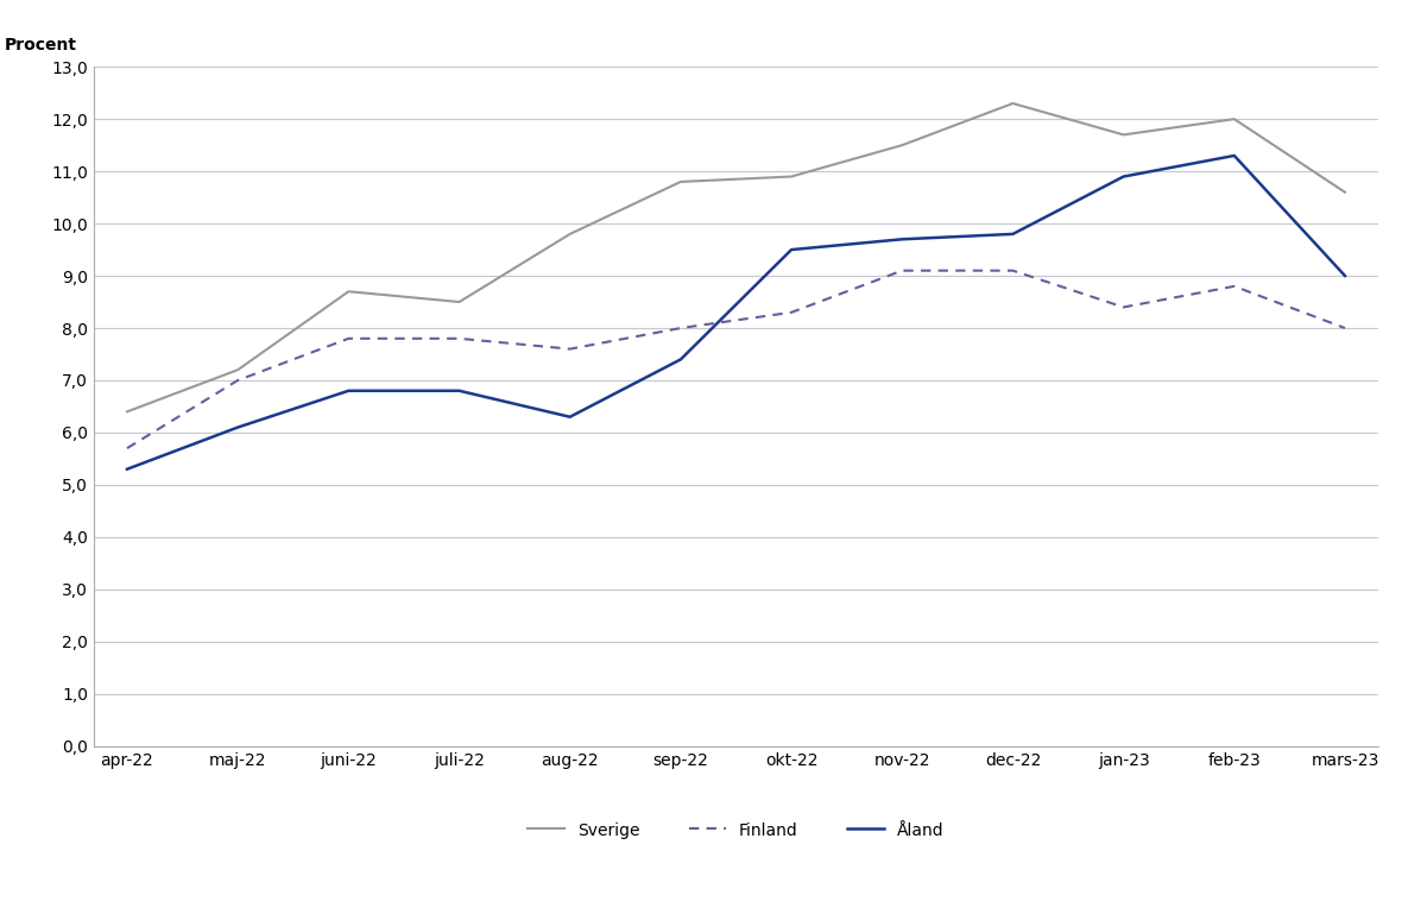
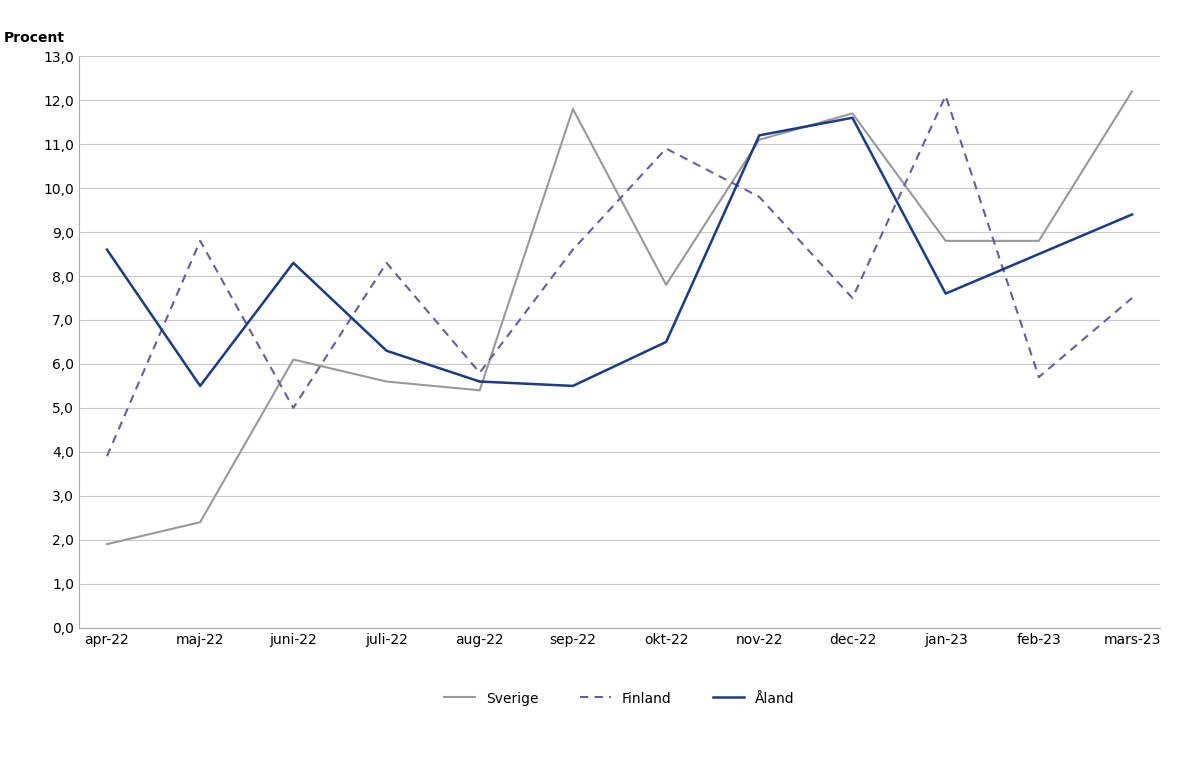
Sverige/apr-22: 6,4 -> 1,9
Finland/apr-22: 5,7 -> 3,9
Åland/apr-22: 5,3 -> 8,6
Sverige/maj-22: 7,2 -> 2,4
Finland/maj-22: 7,0 -> 8,8
Åland/maj-22: 6,1 -> 5,5
Sverige/juni-22: 8,7 -> 6,1
Finland/juni-22: 7,8 -> 5,0
Åland/juni-22: 6,8 -> 8,3
Sverige/juli-22: 8,5 -> 5,6
Finland/juli-22: 7,8 -> 8,3
Åland/juli-22: 6,8 -> 6,3
Sverige/aug-22: 9,8 -> 5,4
Finland/aug-22: 7,6 -> 5,8
Åland/aug-22: 6,3 -> 5,6
Sverige/sep-22: 10,8 -> 11,8
Finland/sep-22: 8,0 -> 8,6
Åland/sep-22: 7,4 -> 5,5
Sverige/okt-22: 10,9 -> 7,8
Finland/okt-22: 8,3 -> 10,9
Åland/okt-22: 9,5 -> 6,5
Sverige/nov-22: 11,5 -> 11,1
Finland/nov-22: 9,1 -> 9,8
Åland/nov-22: 9,7 -> 11,2
Sverige/dec-22: 12,3 -> 11,7
Finland/dec-22: 9,1 -> 7,5
Åland/dec-22: 9,8 -> 11,6
Sverige/jan-23: 11,7 -> 8,8
Finland/jan-23: 8,4 -> 12,1
Åland/jan-23: 10,9 -> 7,6
Sverige/feb-23: 12,0 -> 8,8
Finland/feb-23: 8,8 -> 5,7
Åland/feb-23: 11,3 -> 8,5
Sverige/mars-23: 10,6 -> 12,2
Finland/mars-23: 8,0 -> 7,5
Åland/mars-23: 9,0 -> 9,4
